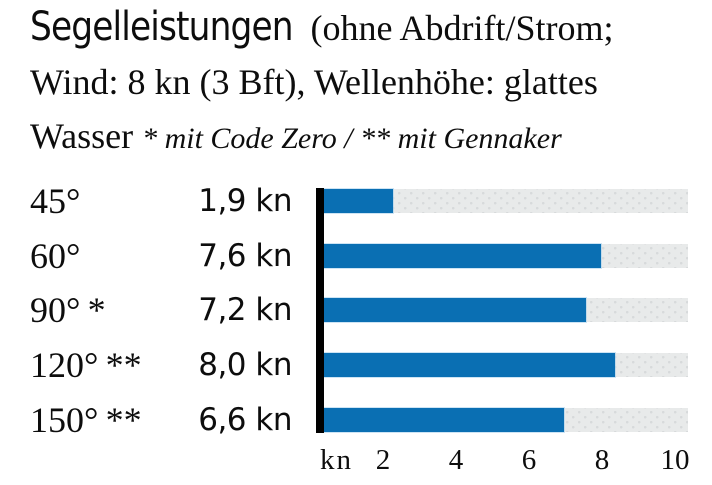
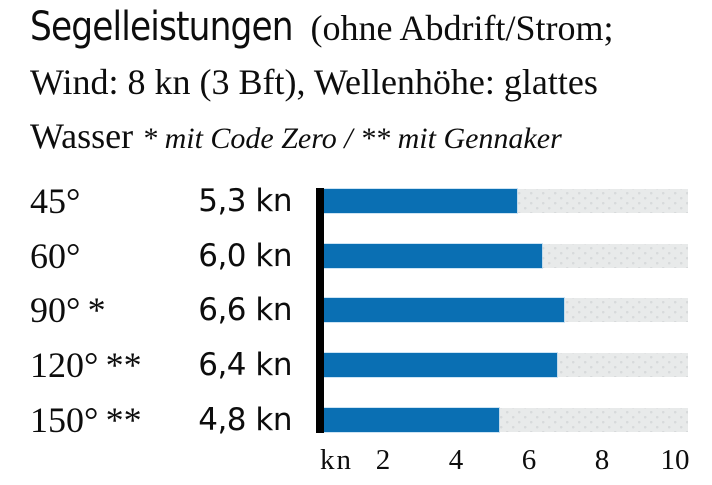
45°: 1,9 -> 5,3
60°: 7,6 -> 6,0
90° *: 7,2 -> 6,6
120° **: 8,0 -> 6,4
150° **: 6,6 -> 4,8
